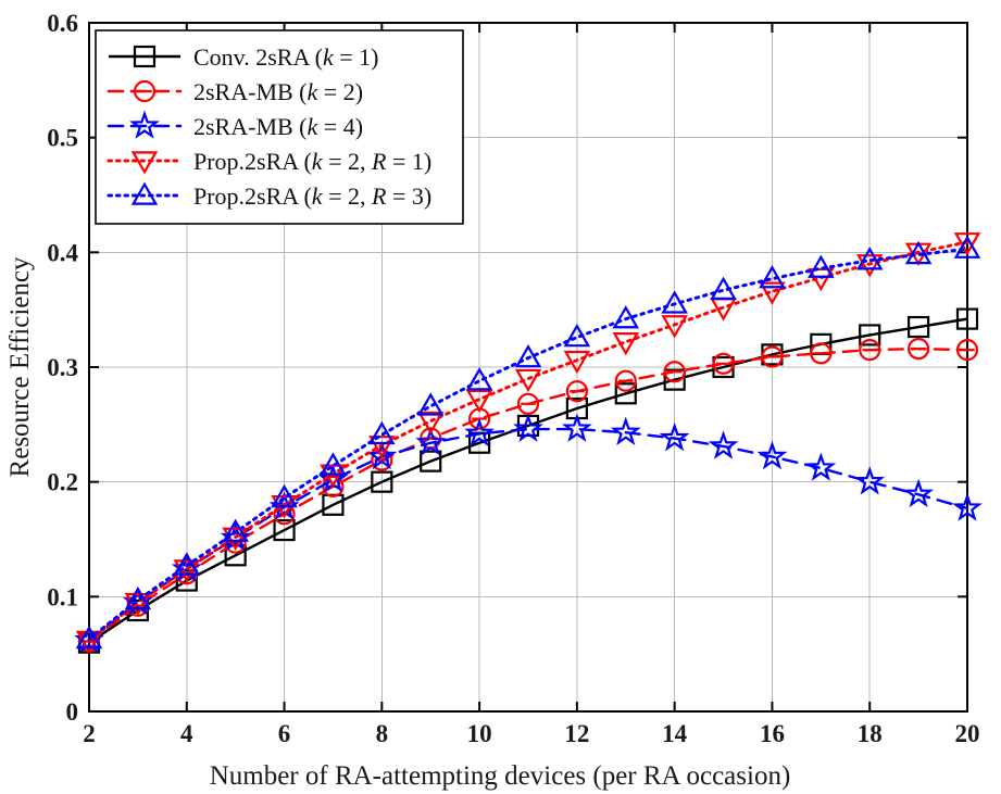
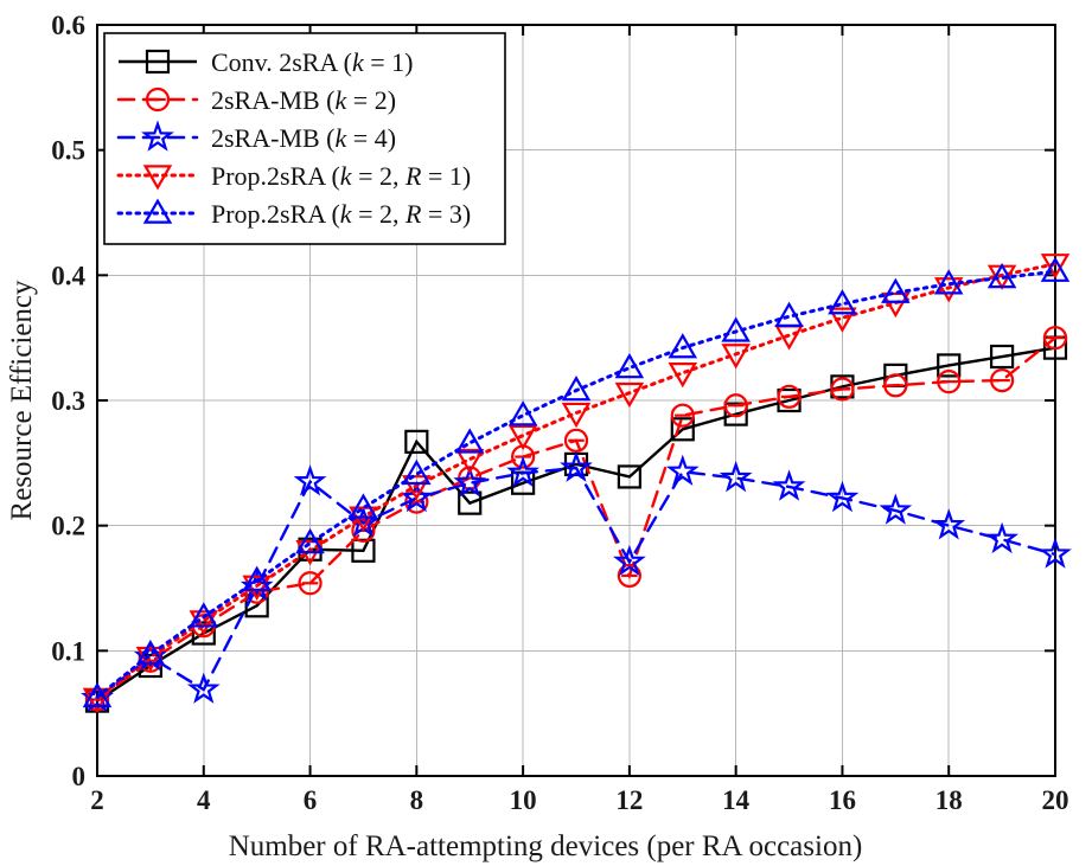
2sRA-MB (k = 4)/4: 0.124 -> 0.069
Conv. 2sRA (k = 1)/6: 0.158 -> 0.181
2sRA-MB (k = 2)/6: 0.172 -> 0.154
2sRA-MB (k = 4)/6: 0.178 -> 0.235
Conv. 2sRA (k = 1)/8: 0.200 -> 0.267
Conv. 2sRA (k = 1)/12: 0.264 -> 0.239
2sRA-MB (k = 2)/12: 0.279 -> 0.160
2sRA-MB (k = 4)/12: 0.246 -> 0.171
2sRA-MB (k = 2)/20: 0.315 -> 0.350
